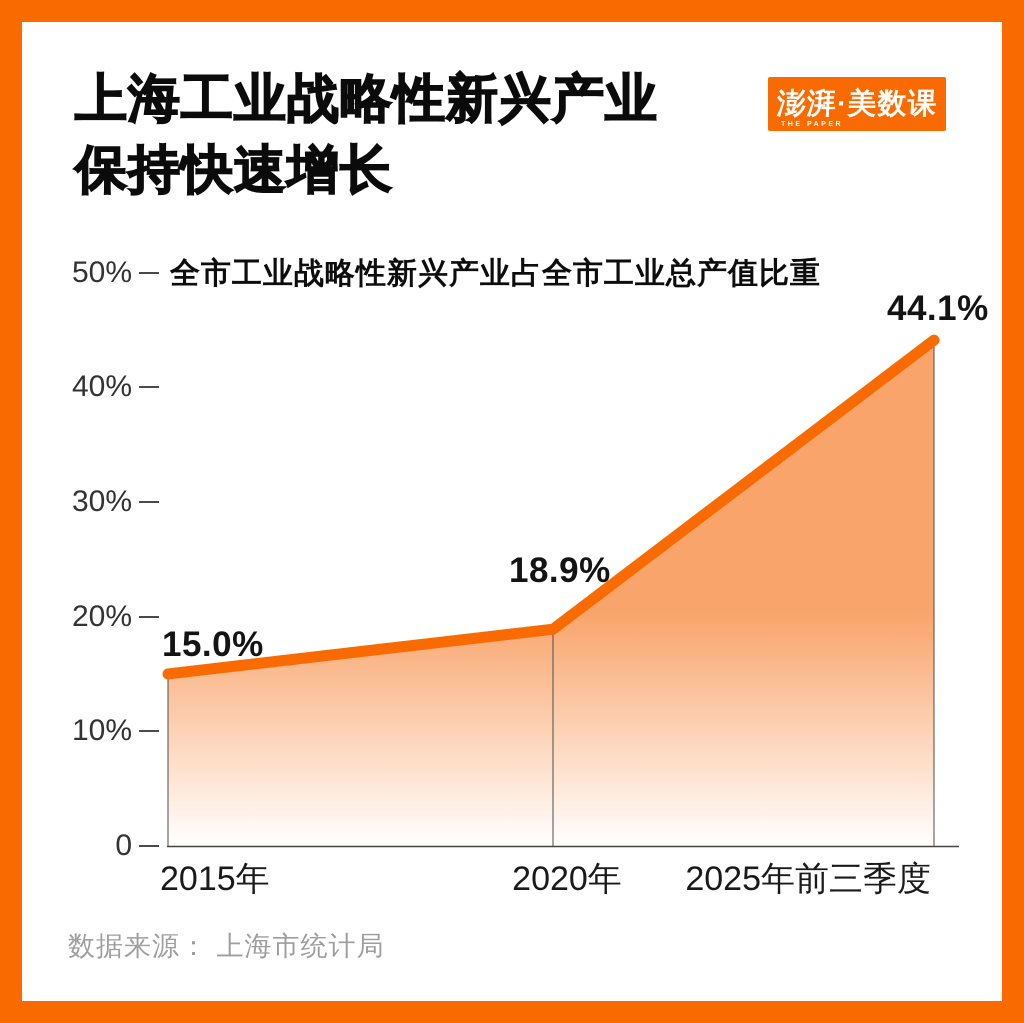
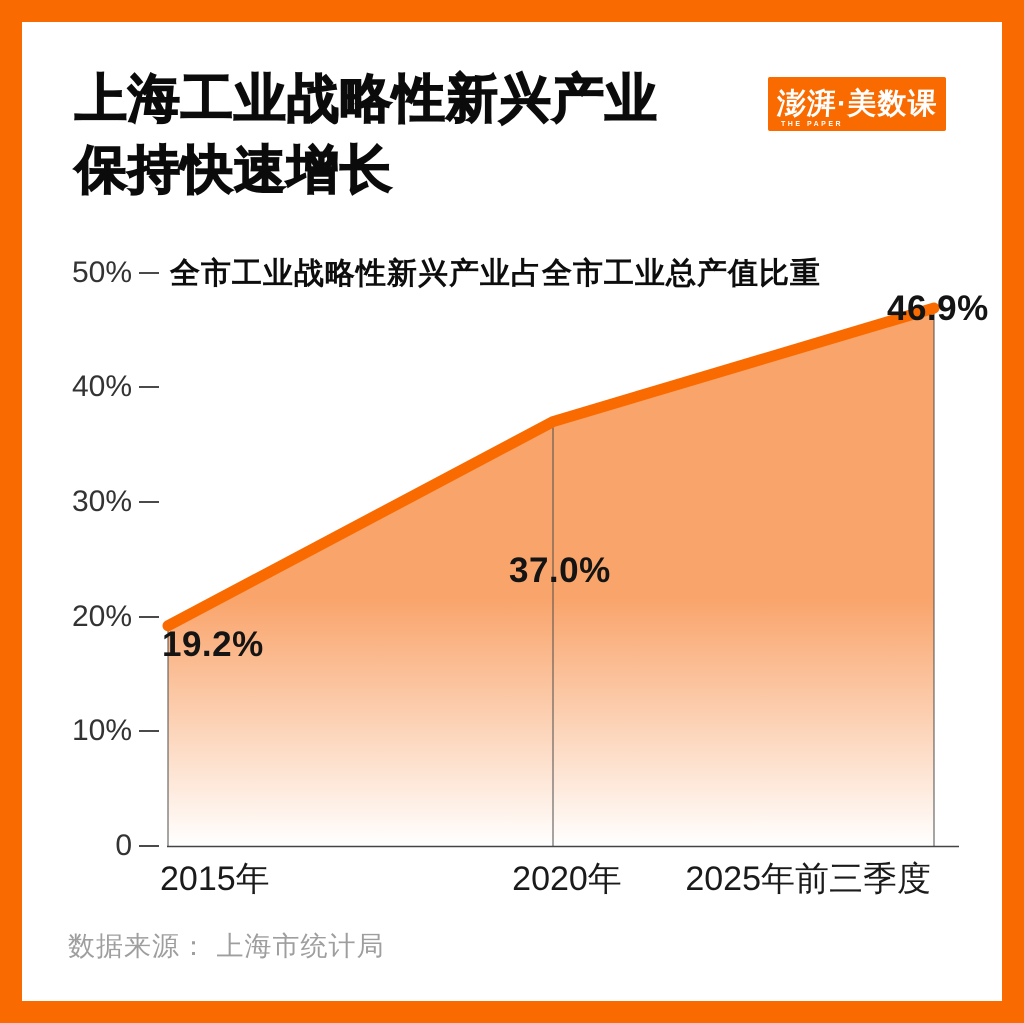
2015年: 15.0% -> 19.2%
2020年: 18.9% -> 37.0%
2025年前三季度: 44.1% -> 46.9%
